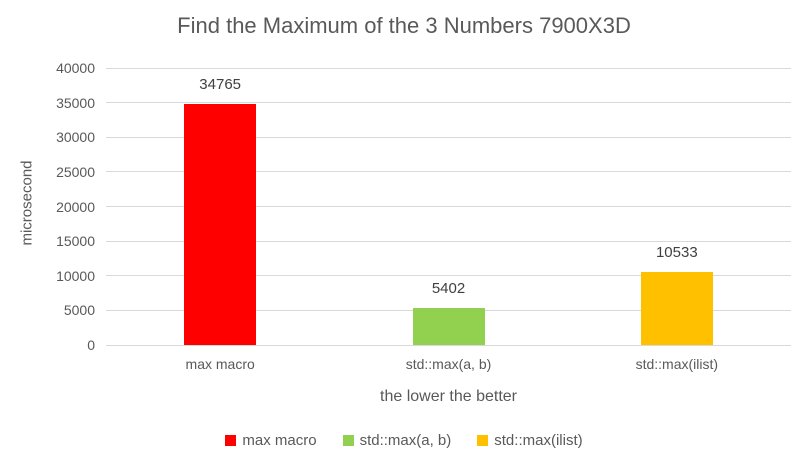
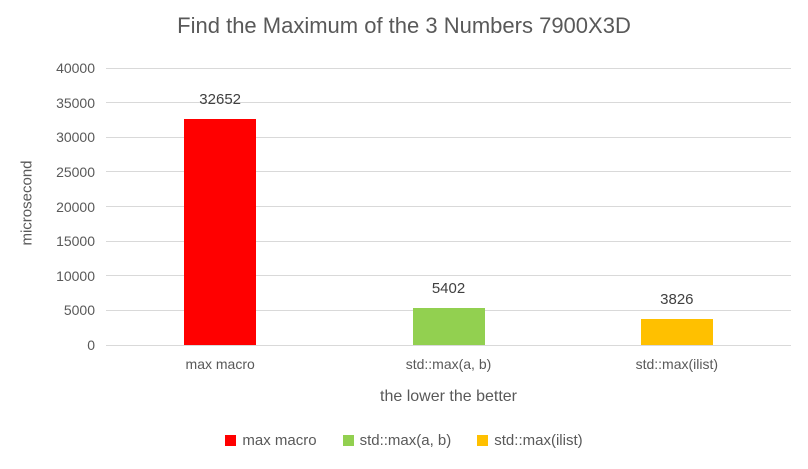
max macro: 34765 -> 32652
std::max(ilist): 10533 -> 3826
